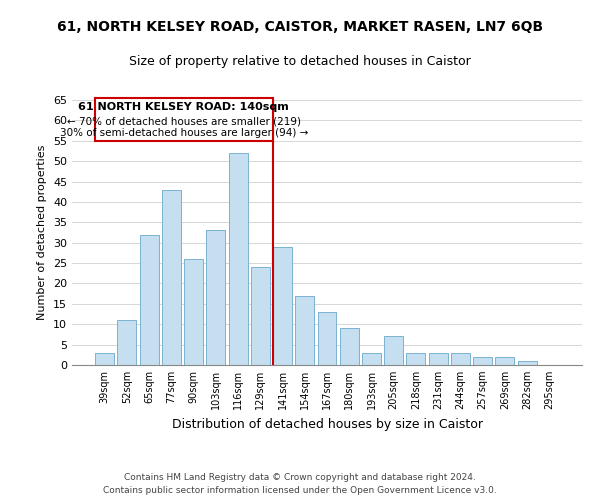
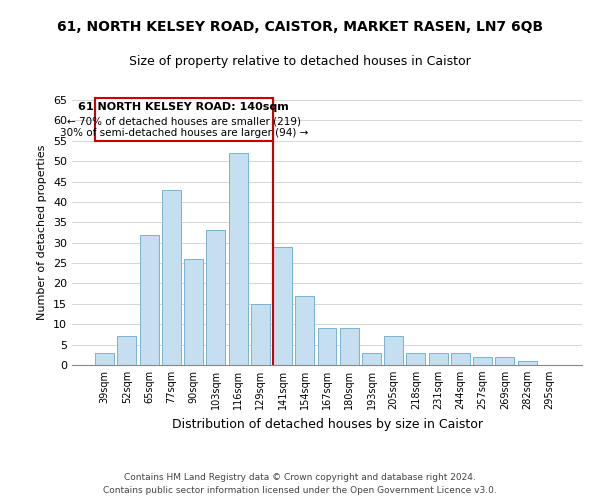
52sqm: 11 -> 7
129sqm: 24 -> 15
167sqm: 13 -> 9
